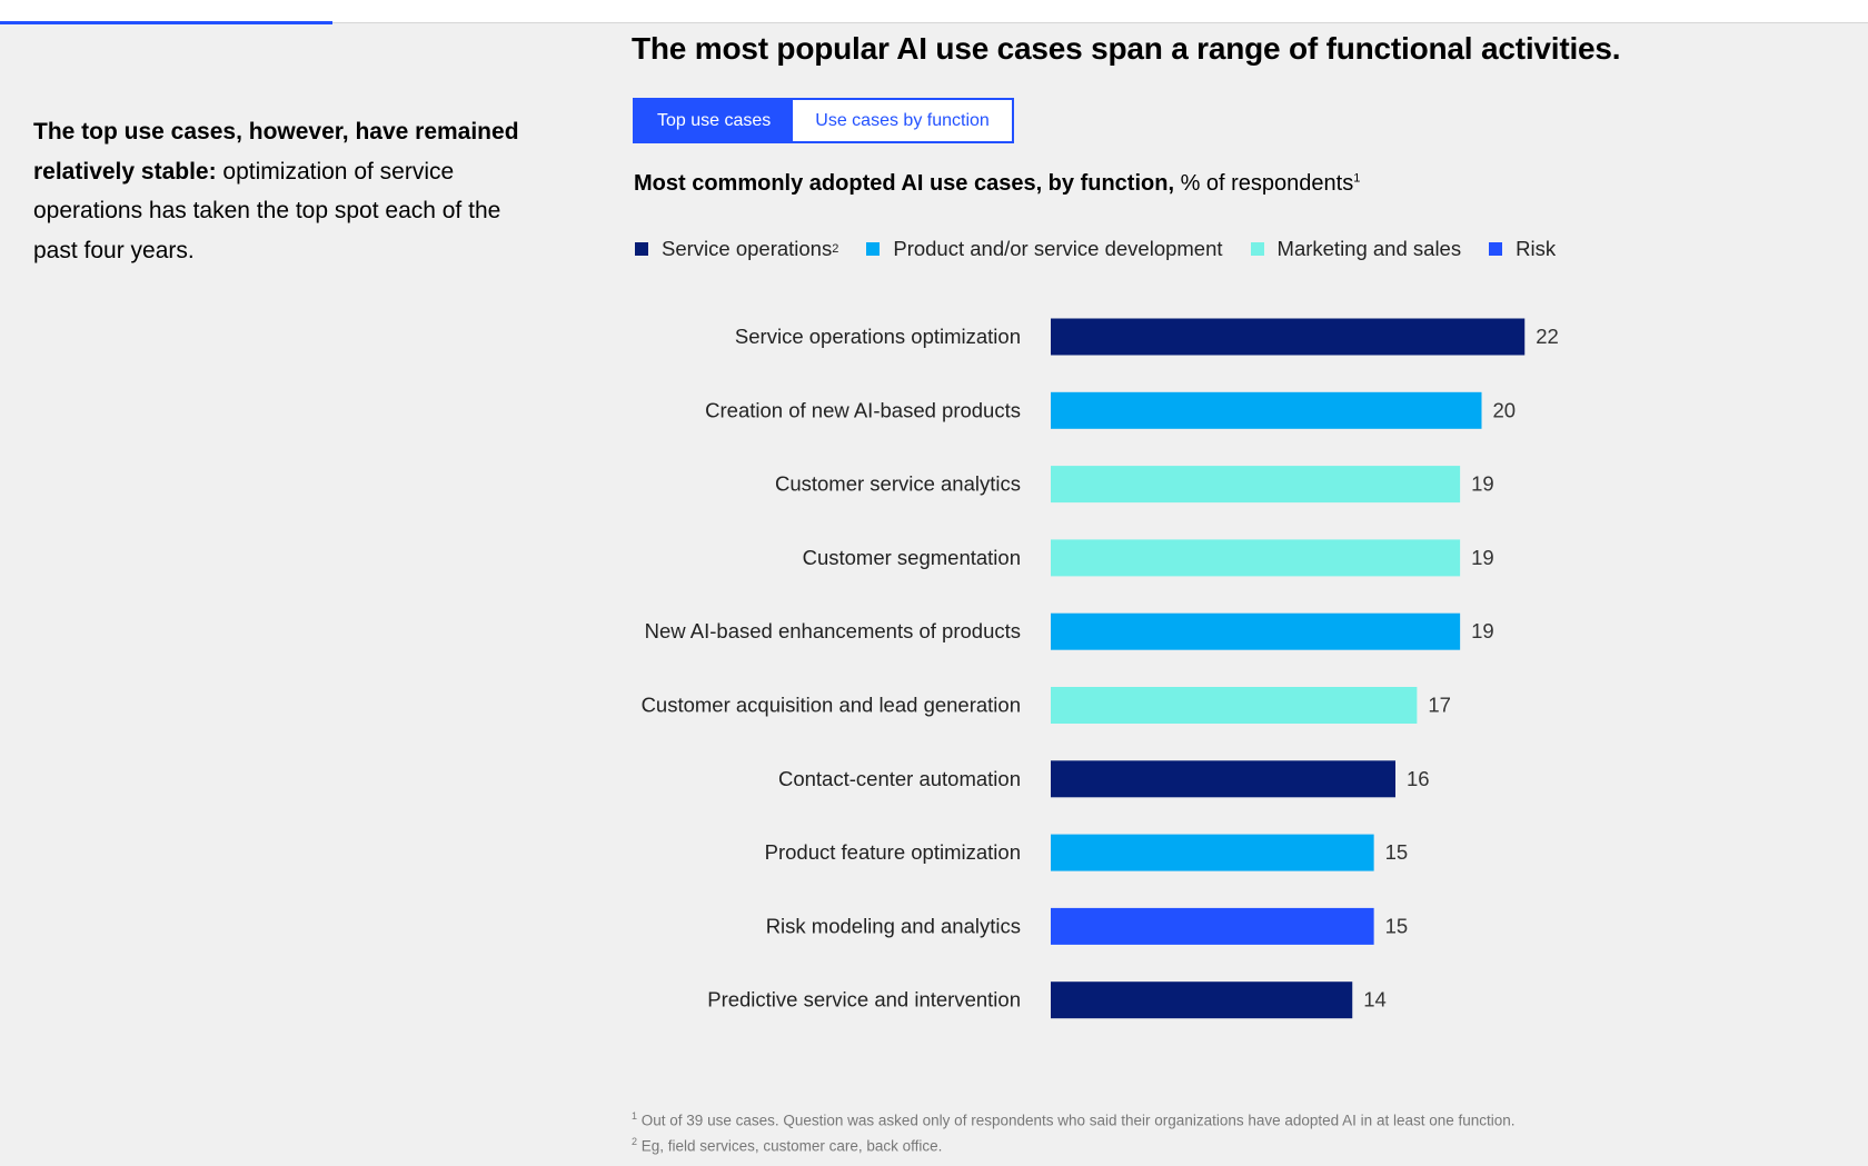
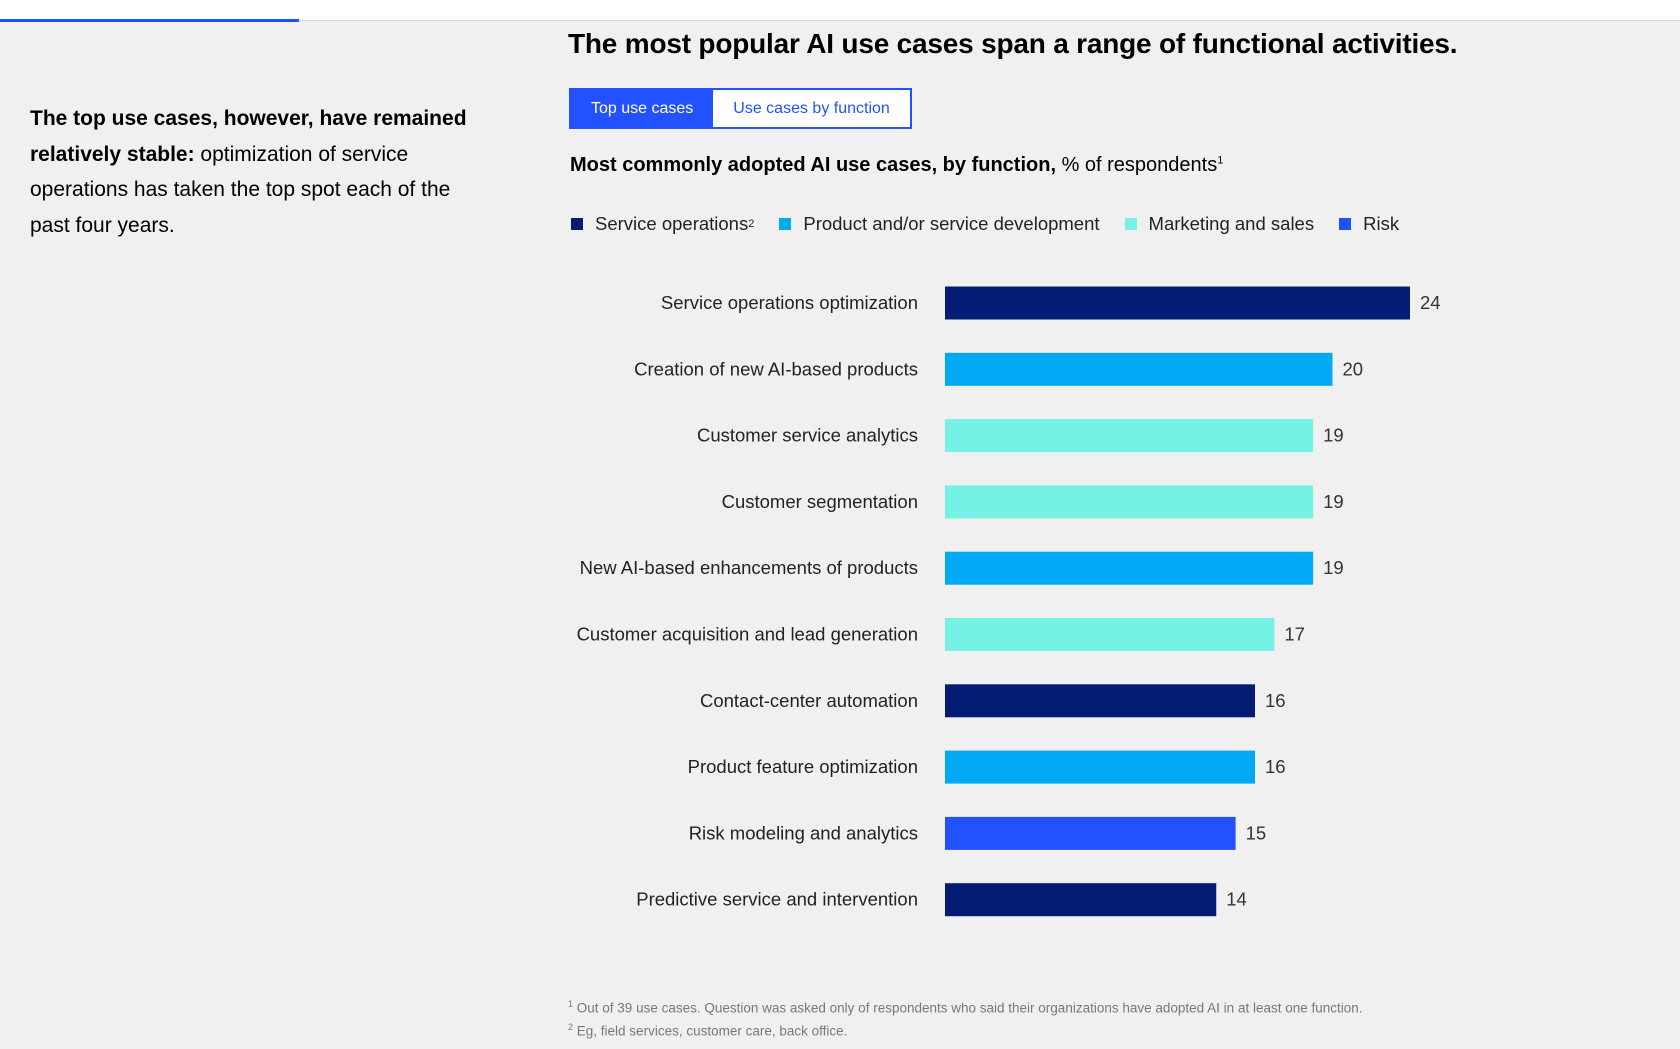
Service operations optimization: 22 -> 24
Product feature optimization: 15 -> 16
